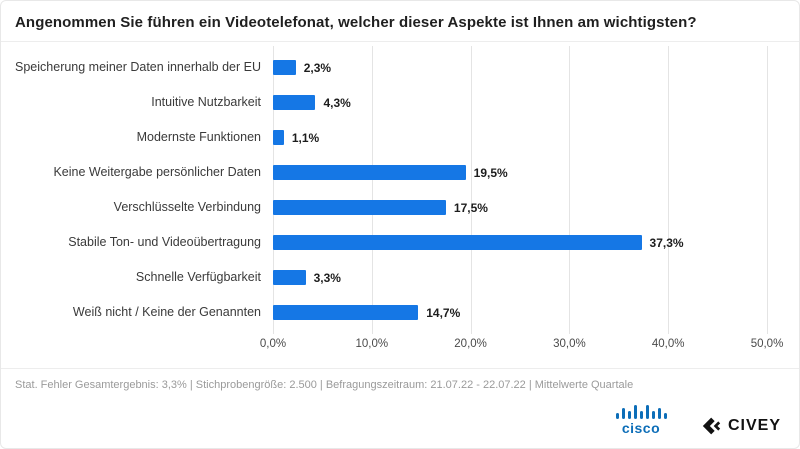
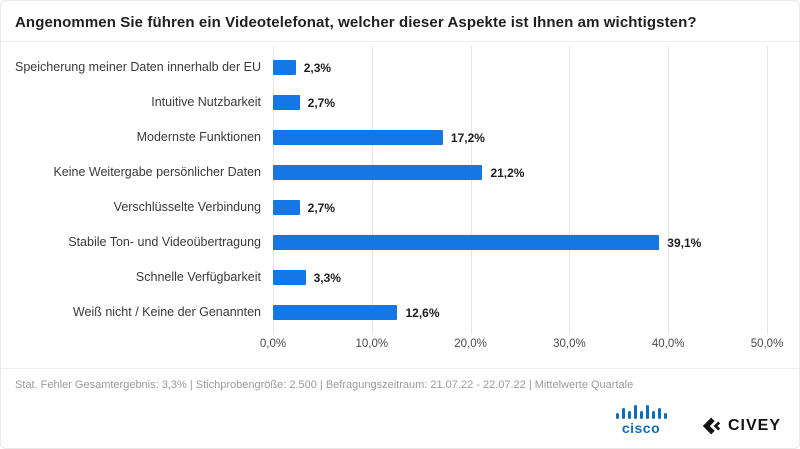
Intuitive Nutzbarkeit: 4,3% -> 2,7%
Modernste Funktionen: 1,1% -> 17,2%
Keine Weitergabe persönlicher Daten: 19,5% -> 21,2%
Verschlüsselte Verbindung: 17,5% -> 2,7%
Stabile Ton- und Videoübertragung: 37,3% -> 39,1%
Weiß nicht / Keine der Genannten: 14,7% -> 12,6%
